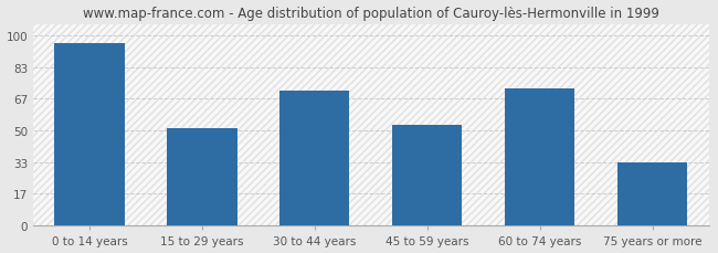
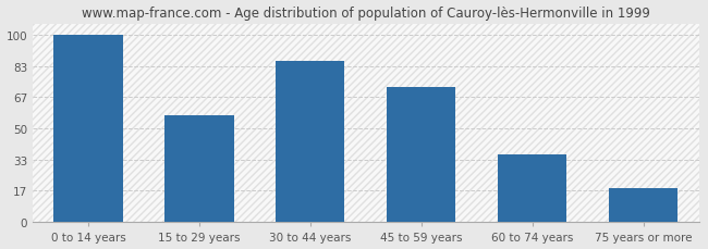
0 to 14 years: 96 -> 100
15 to 29 years: 51 -> 57
30 to 44 years: 71 -> 86
45 to 59 years: 53 -> 72
60 to 74 years: 72 -> 36
75 years or more: 33 -> 18
